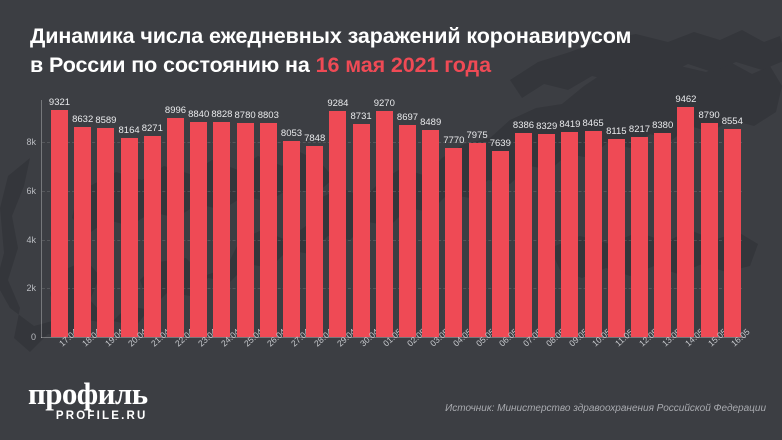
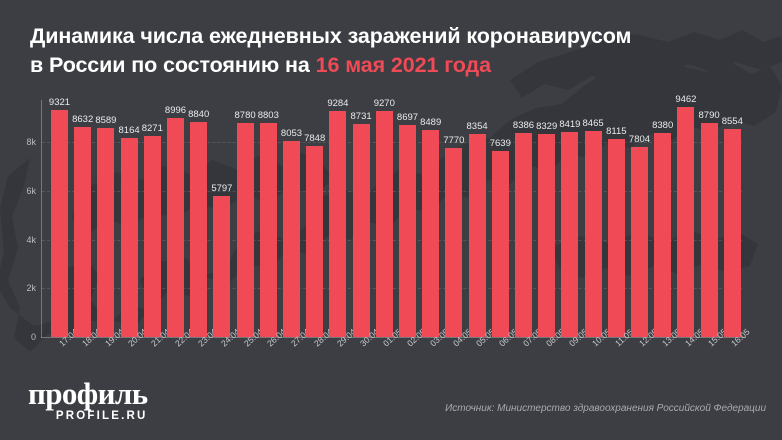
24.04: 8828 -> 5797
05.05: 7975 -> 8354
12.05: 8217 -> 7804
